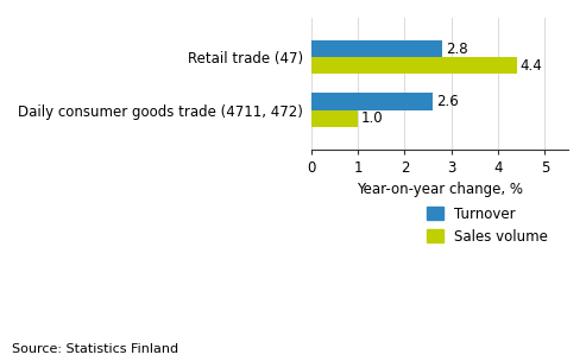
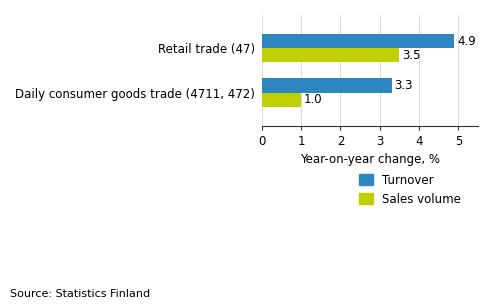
Turnover/Retail trade (47): 2.8 -> 4.9
Sales volume/Retail trade (47): 4.4 -> 3.5
Turnover/Daily consumer goods trade (4711, 472): 2.6 -> 3.3
